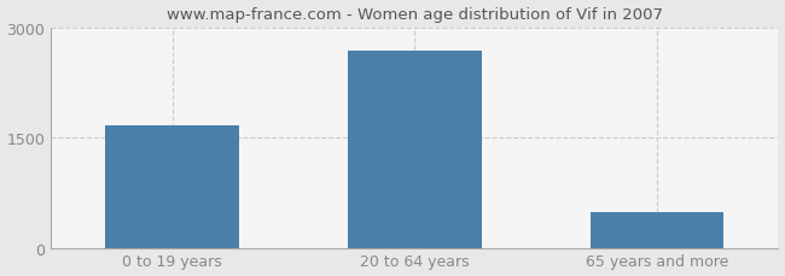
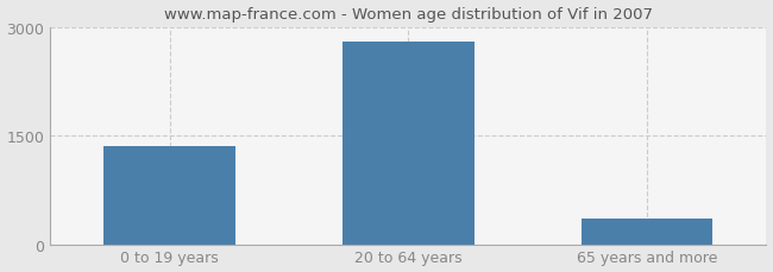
0 to 19 years: 1660 -> 1350
20 to 64 years: 2680 -> 2800
65 years and more: 480 -> 350
